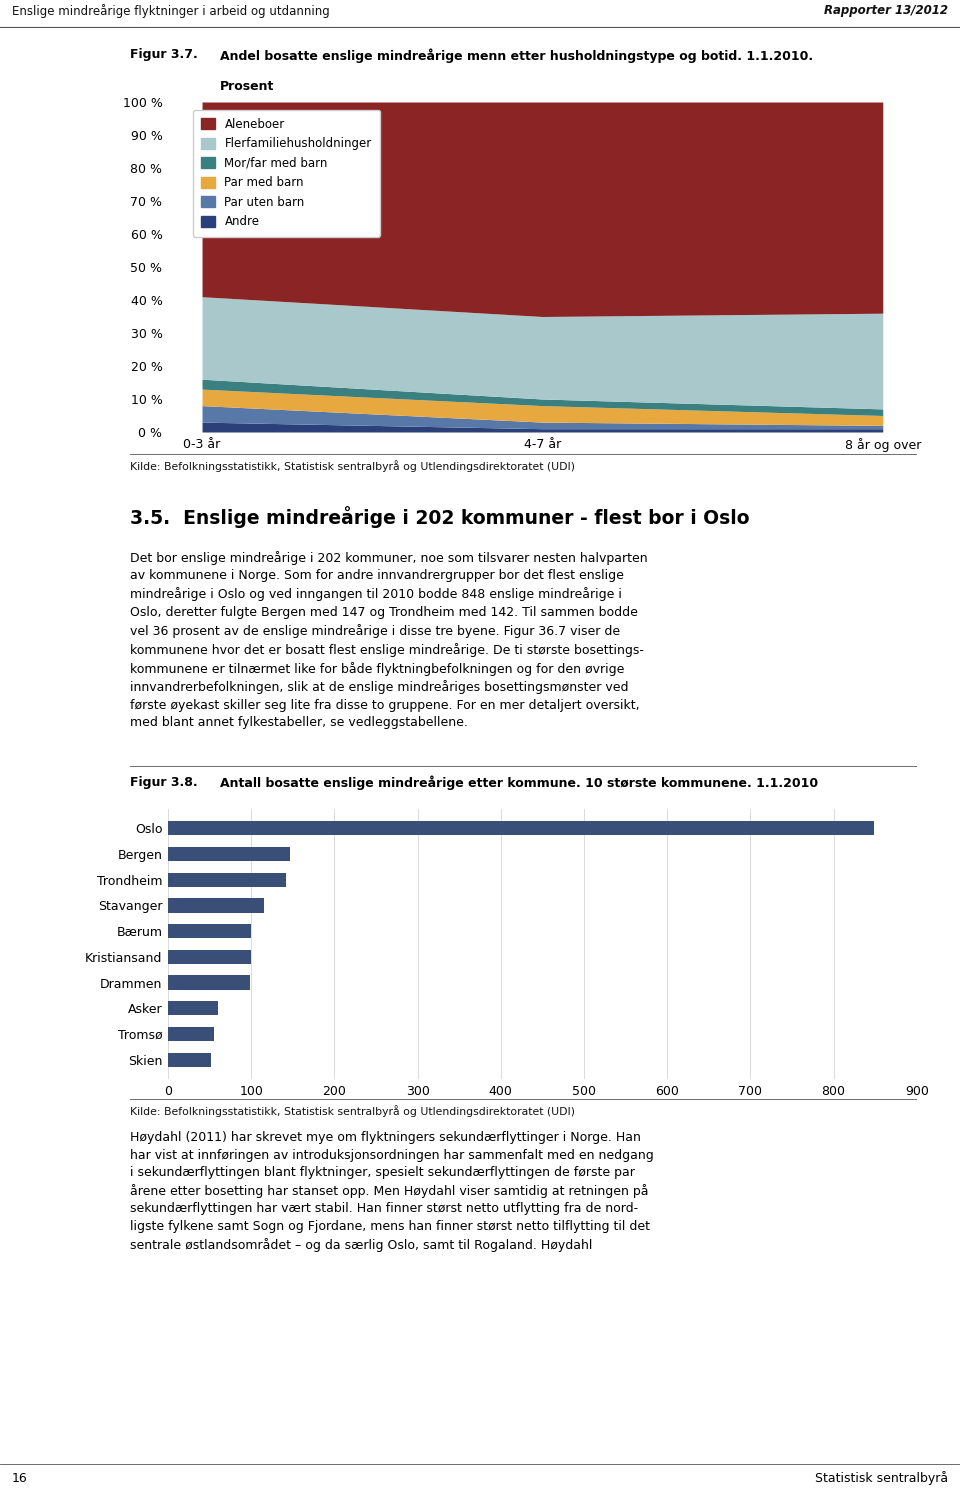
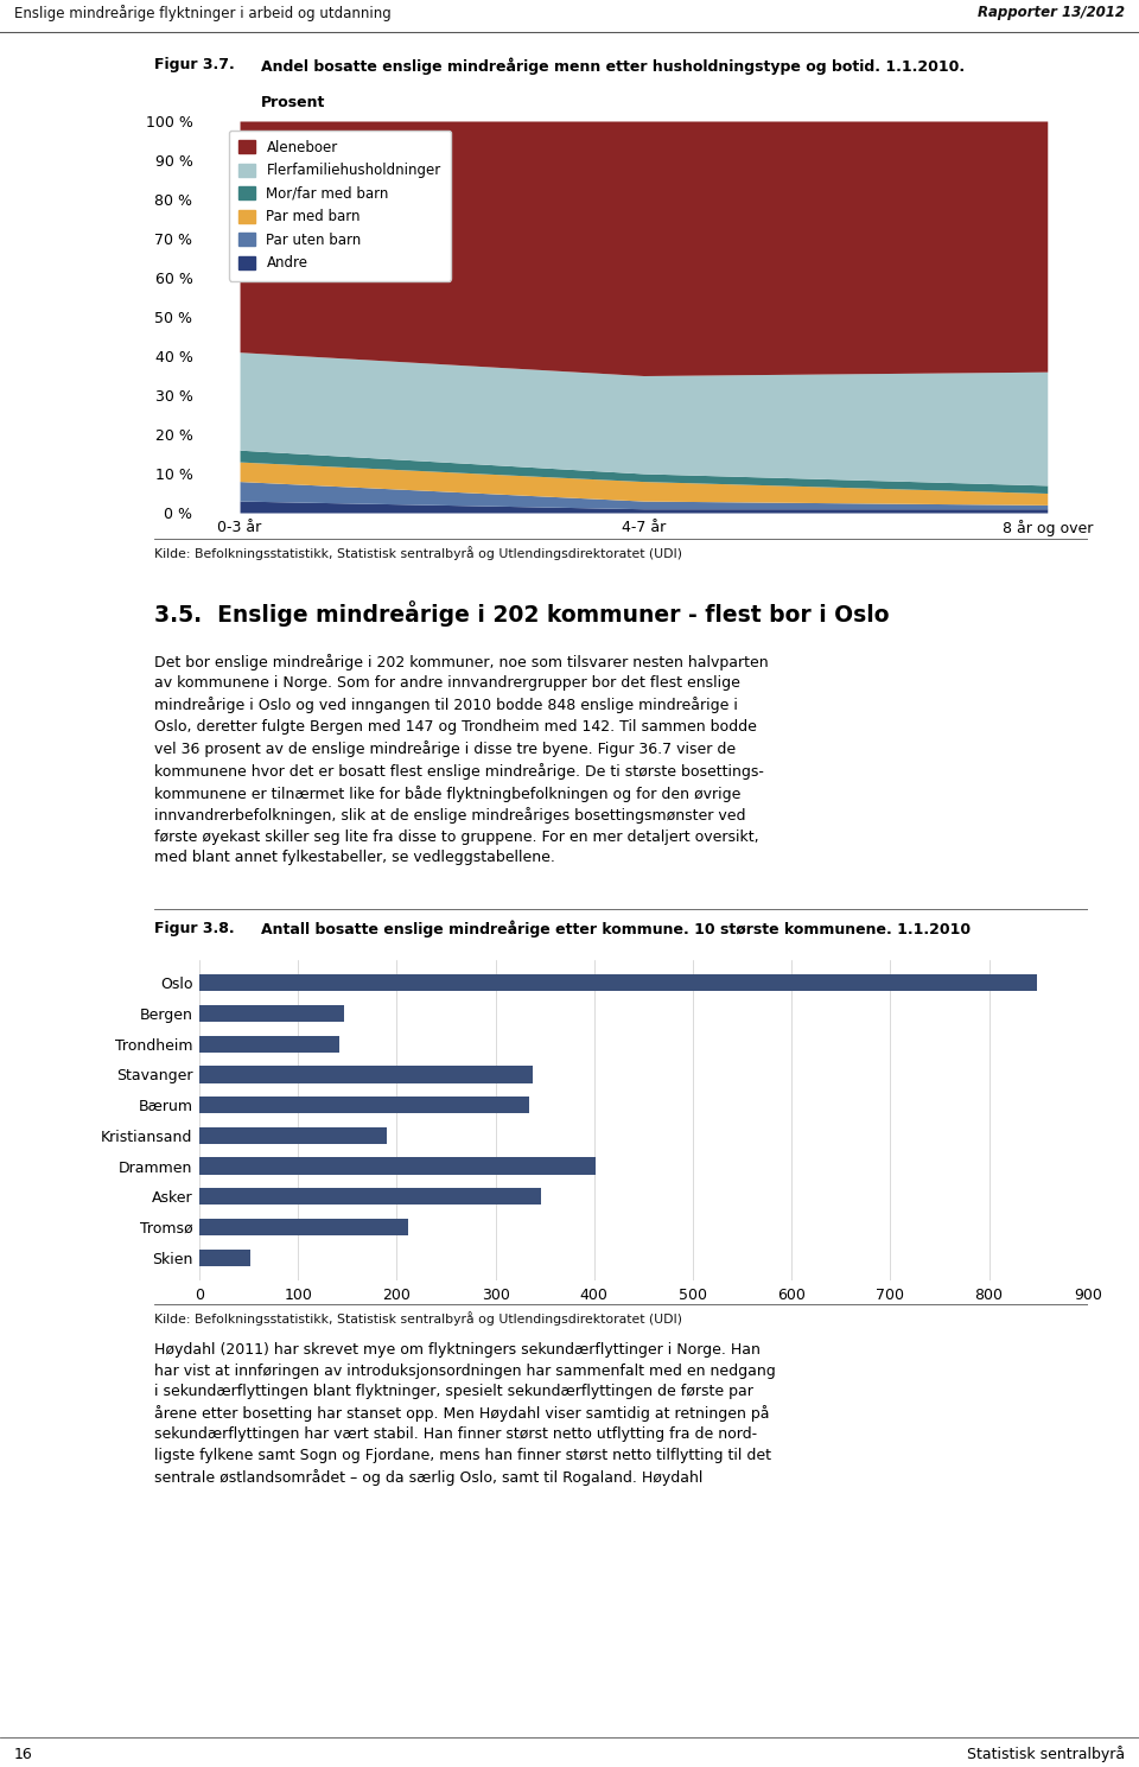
Stavanger: 115 -> 338
Bærum: 100 -> 334
Kristiansand: 100 -> 190
Drammen: 98 -> 402
Asker: 60 -> 346
Tromsø: 55 -> 212
